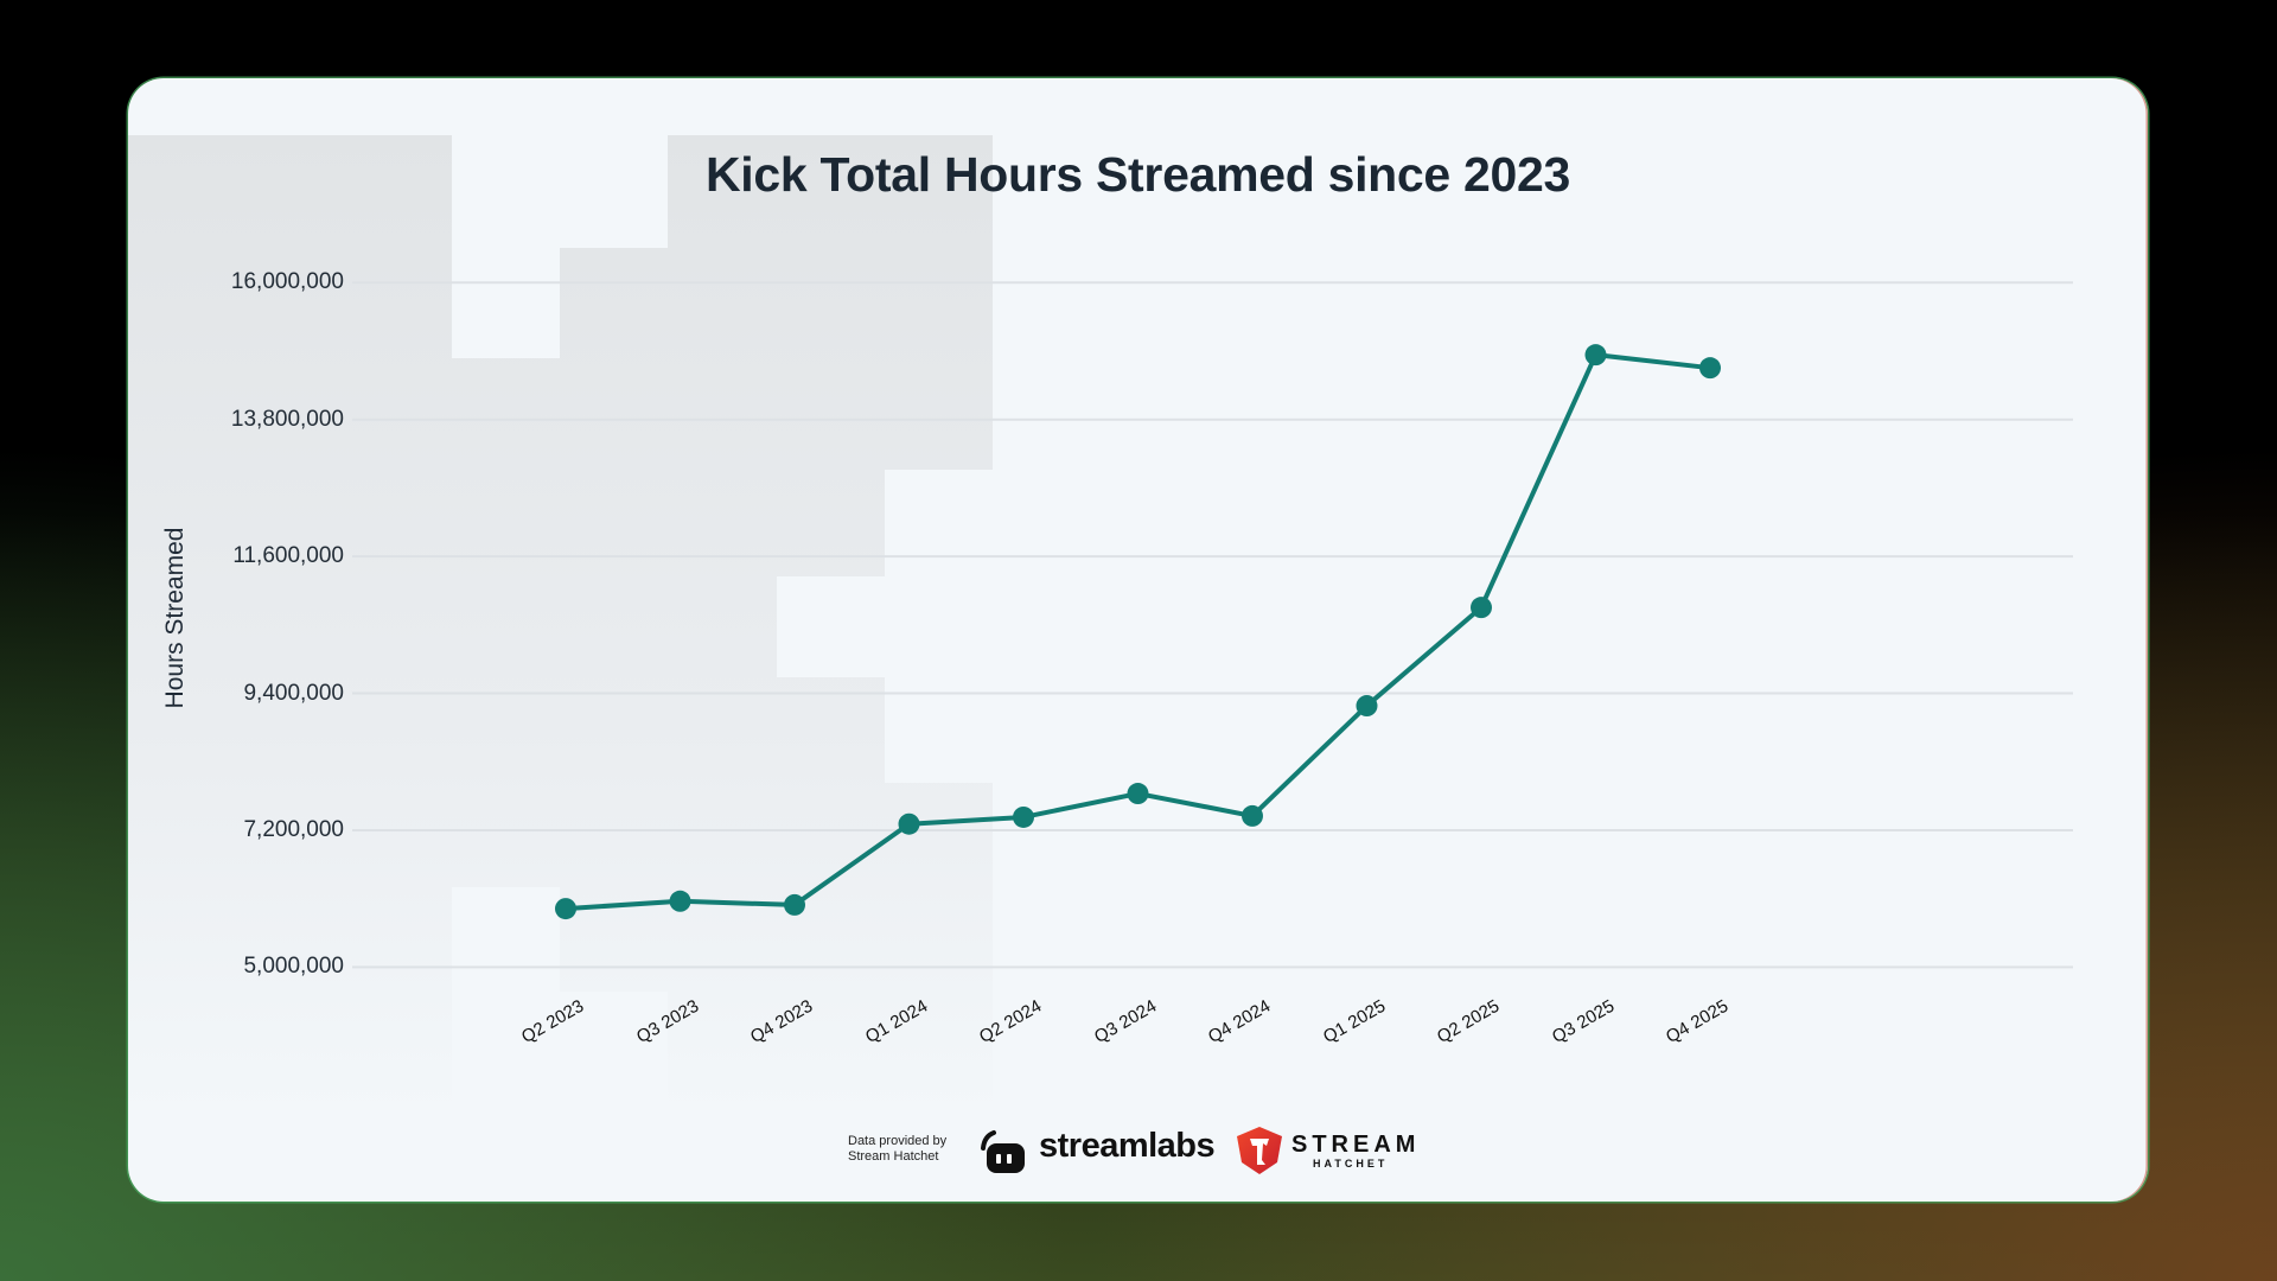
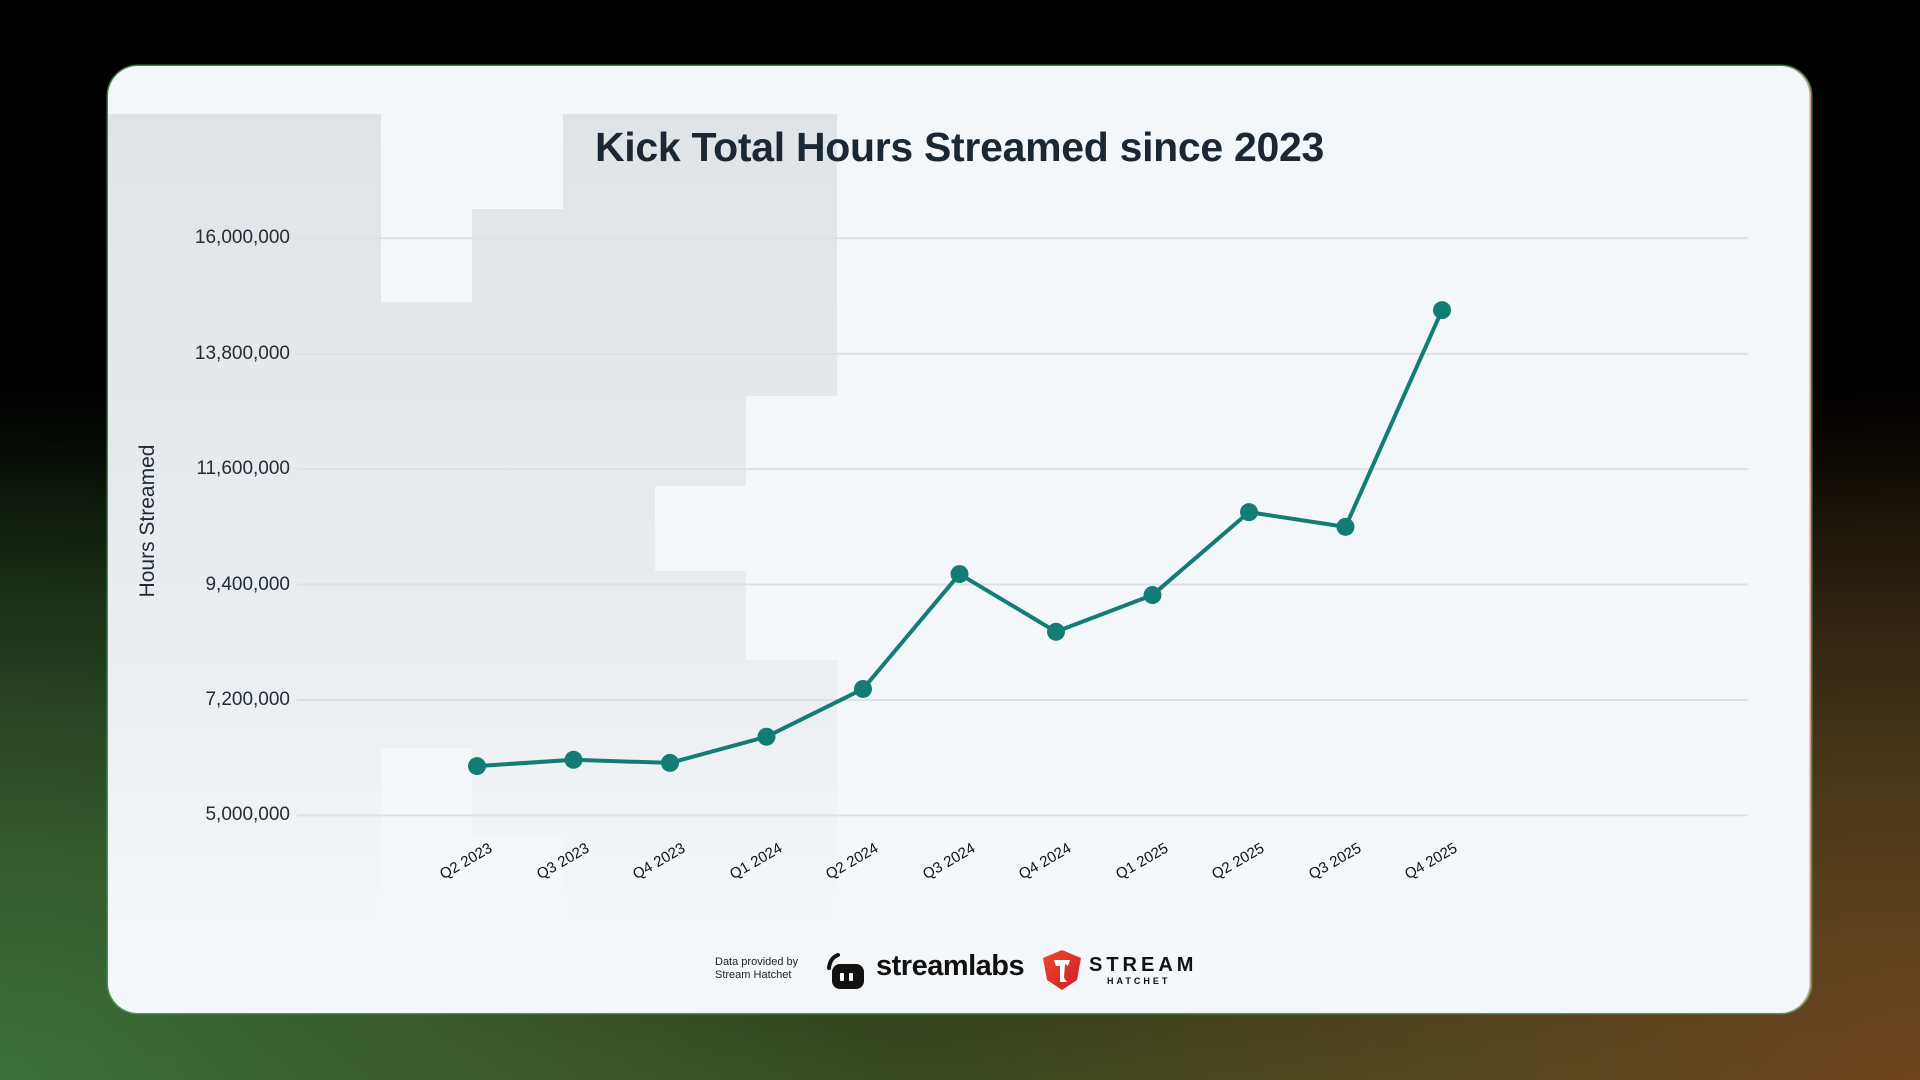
Q1 2024: 7300000 -> 6500000
Q3 2024: 7800000 -> 9600000
Q4 2024: 7400000 -> 8500000
Q3 2025: 14800000 -> 10500000
